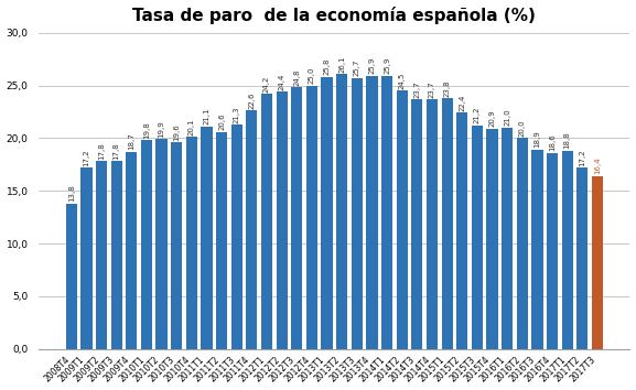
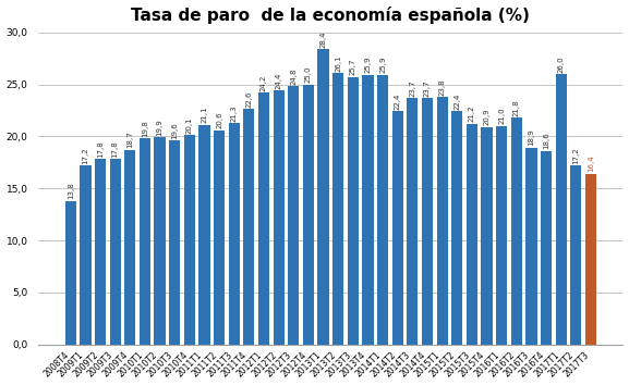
2013T1: 25,8 -> 28,4
2014T2: 24,5 -> 22,4
2016T2: 20,0 -> 21,8
2017T1: 18,8 -> 26,0
